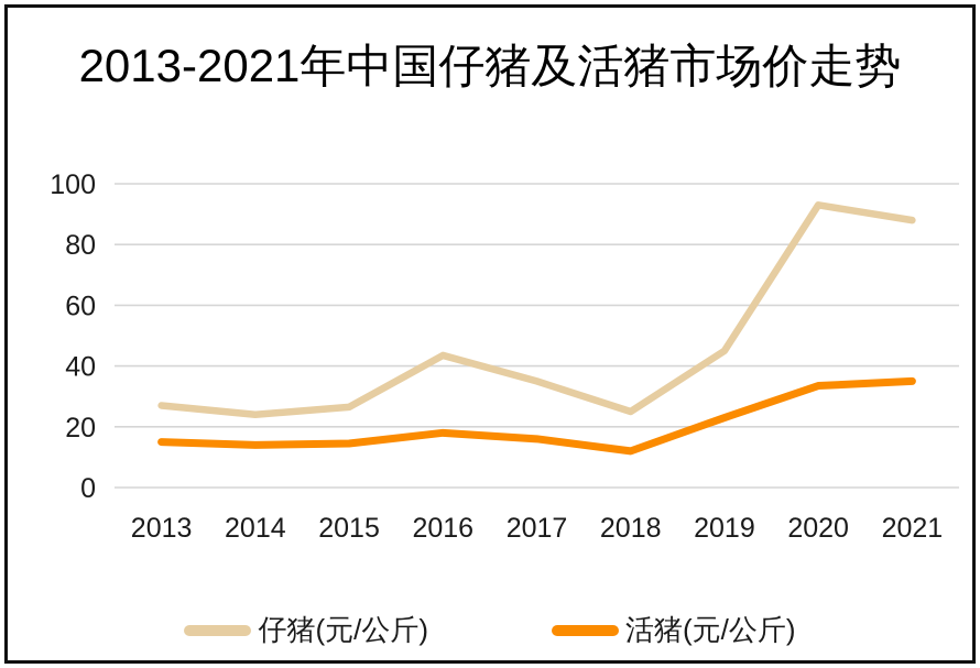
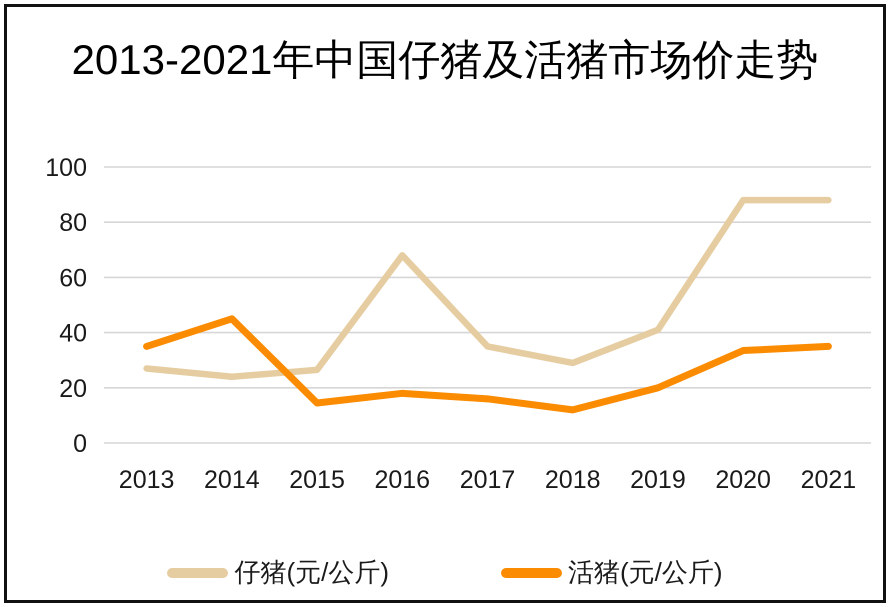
活猪(元/公斤)/2013: 15 -> 35
活猪(元/公斤)/2014: 14 -> 45
仔猪(元/公斤)/2016: 44 -> 68
仔猪(元/公斤)/2018: 25 -> 29
仔猪(元/公斤)/2019: 45 -> 41
活猪(元/公斤)/2019: 23 -> 20
仔猪(元/公斤)/2020: 93 -> 88
